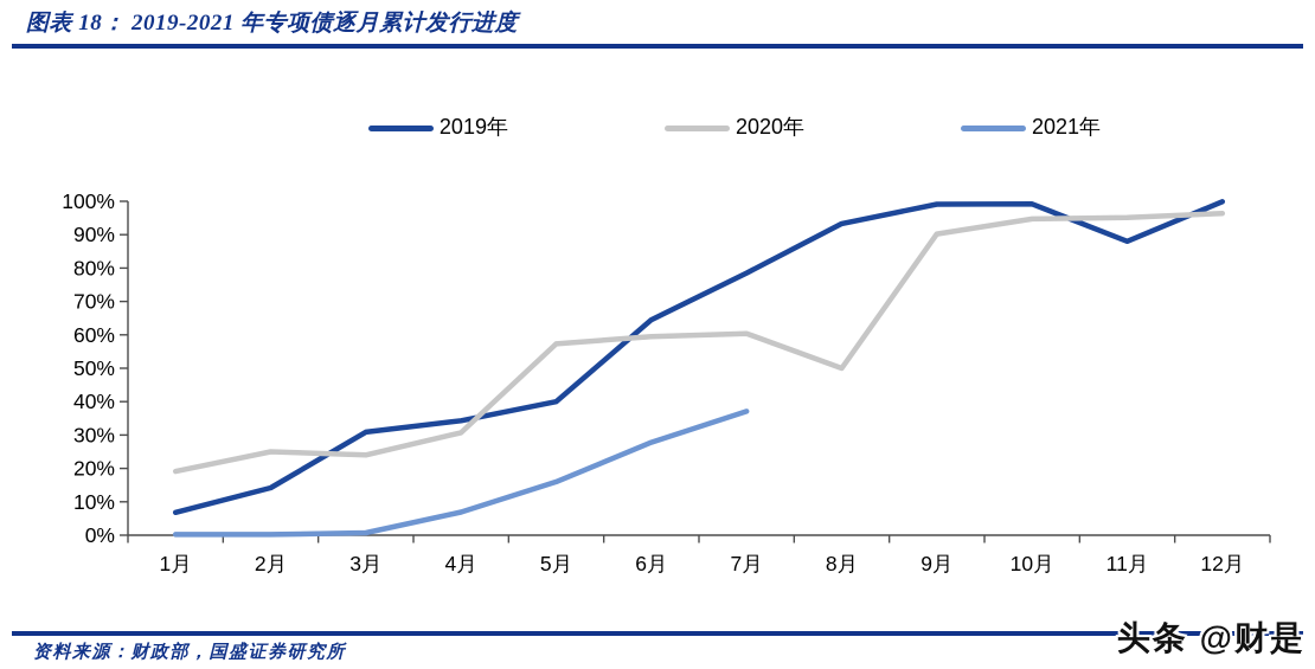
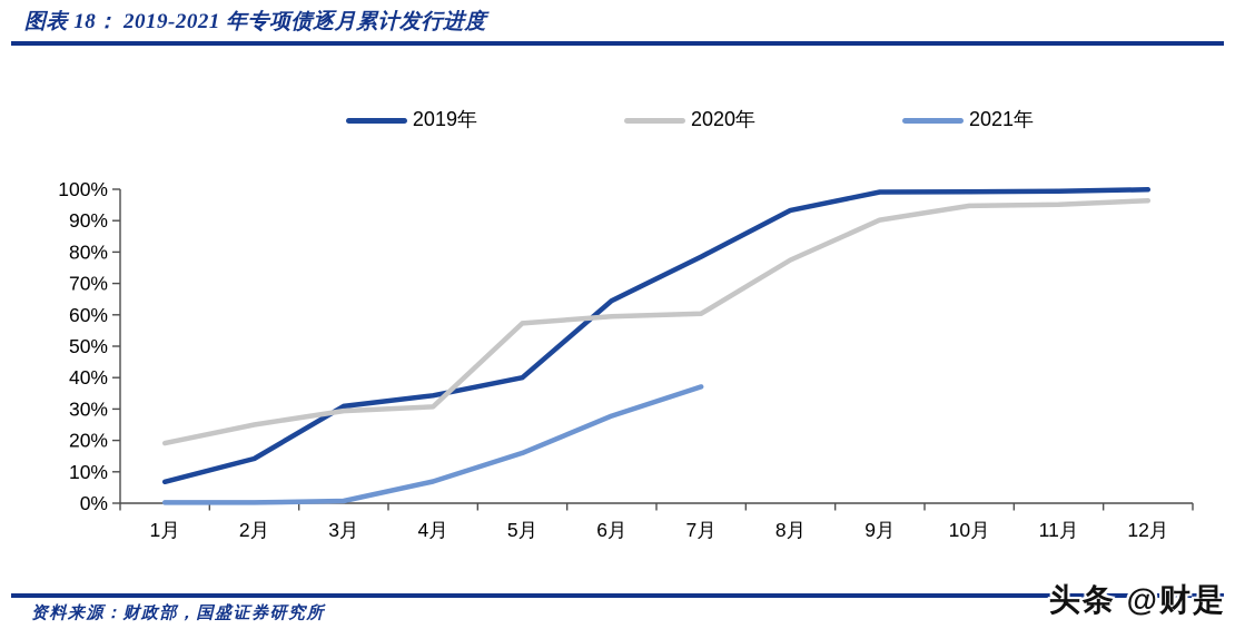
2020年/3月: 24% -> 29%
2020年/8月: 50% -> 78%
2019年/11月: 88% -> 99%
